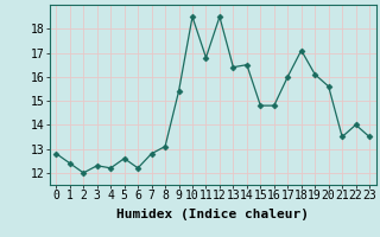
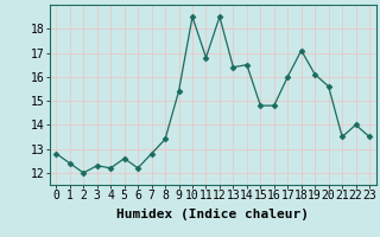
8: 13.1 -> 13.4
